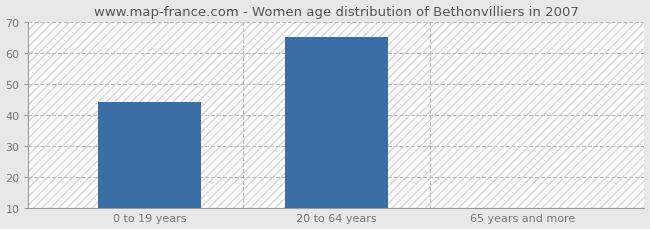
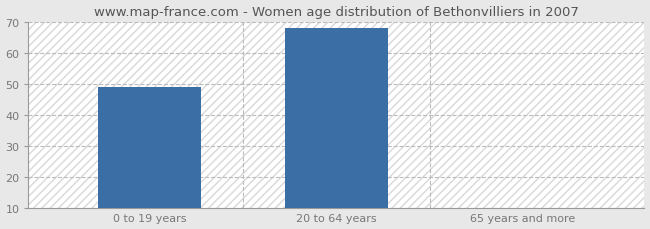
0 to 19 years: 44 -> 49
20 to 64 years: 65 -> 68
